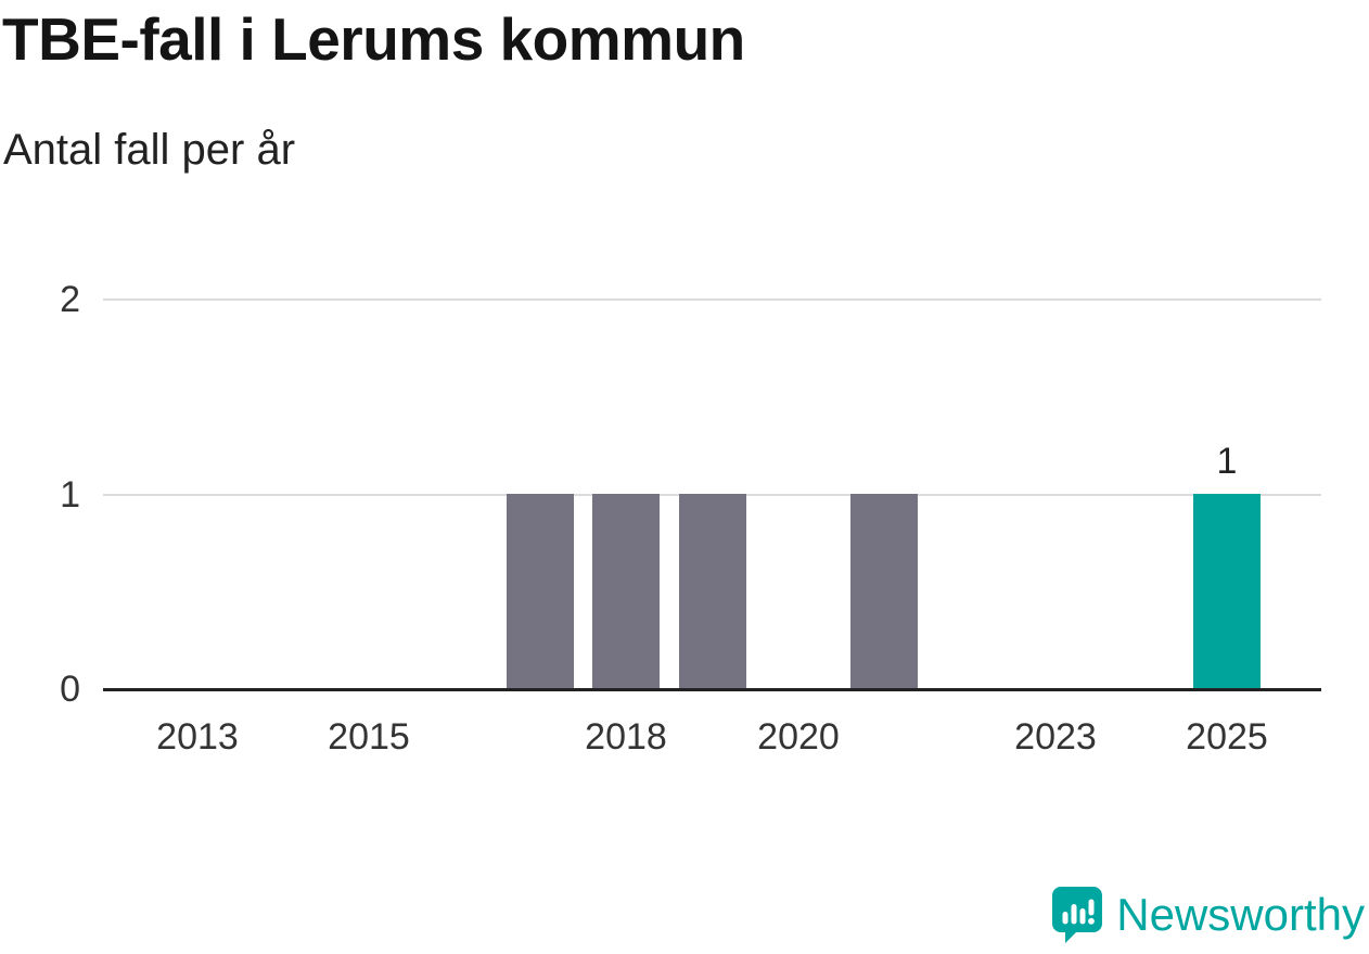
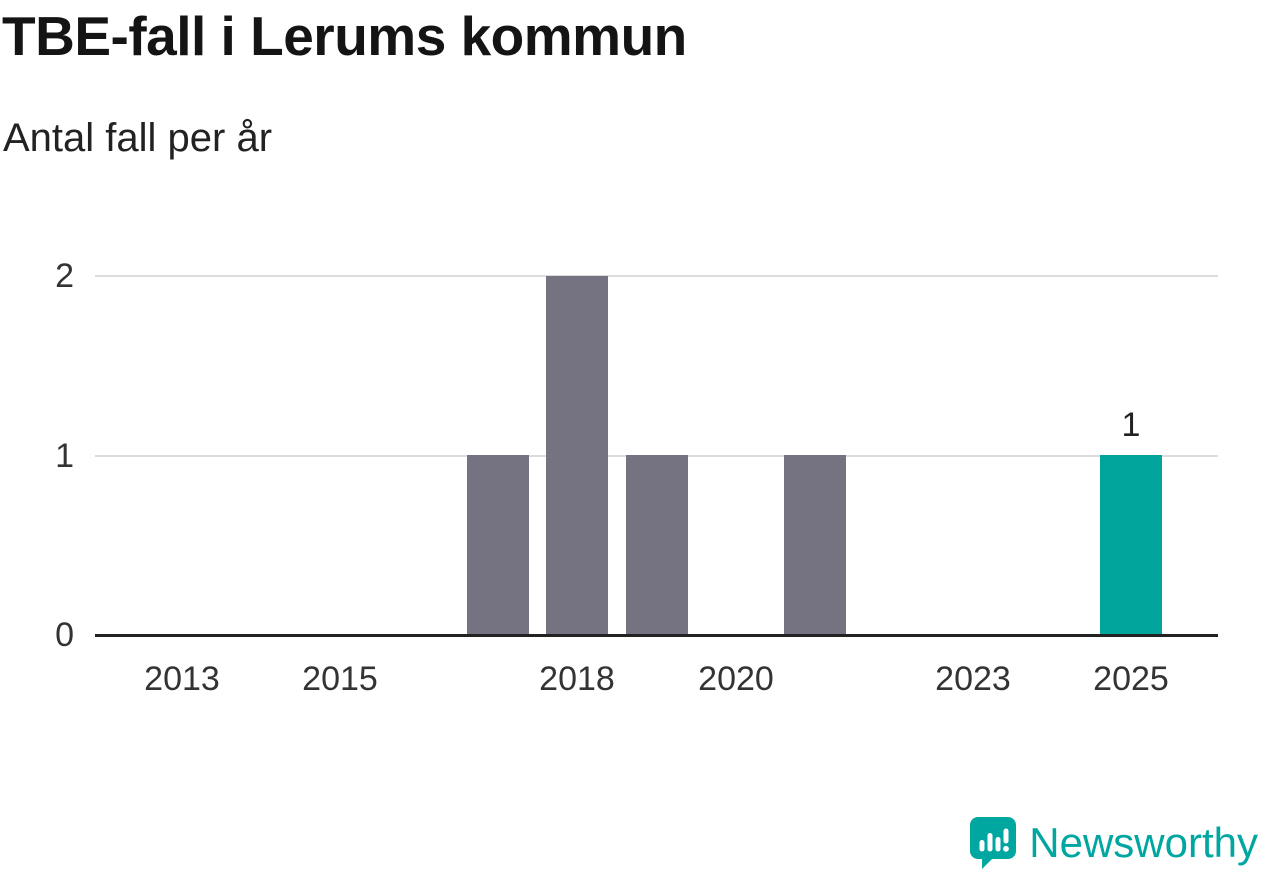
2018: 1 -> 2
